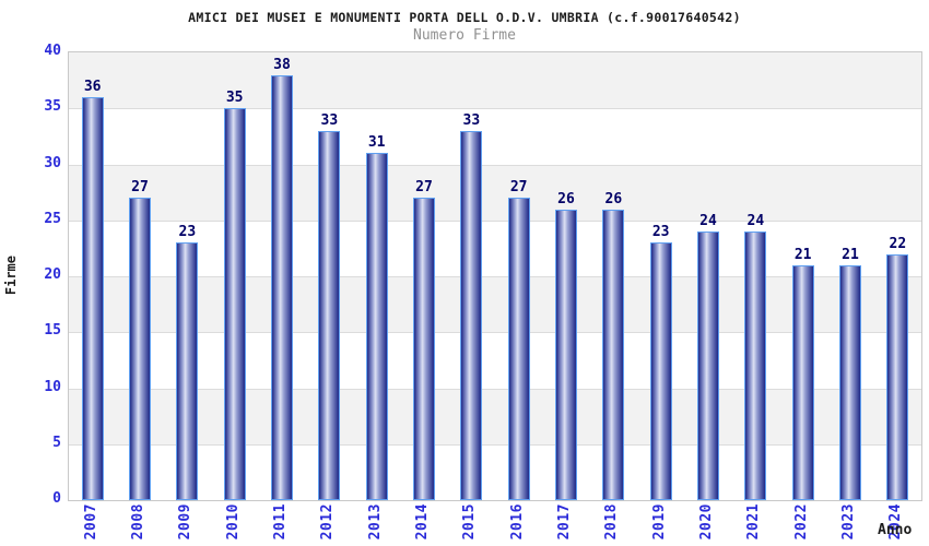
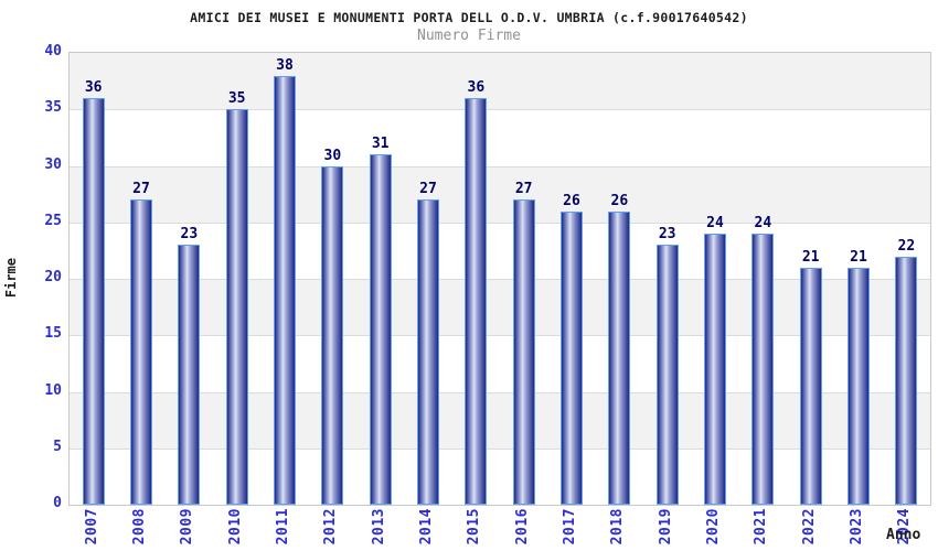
2012: 33 -> 30
2015: 33 -> 36
